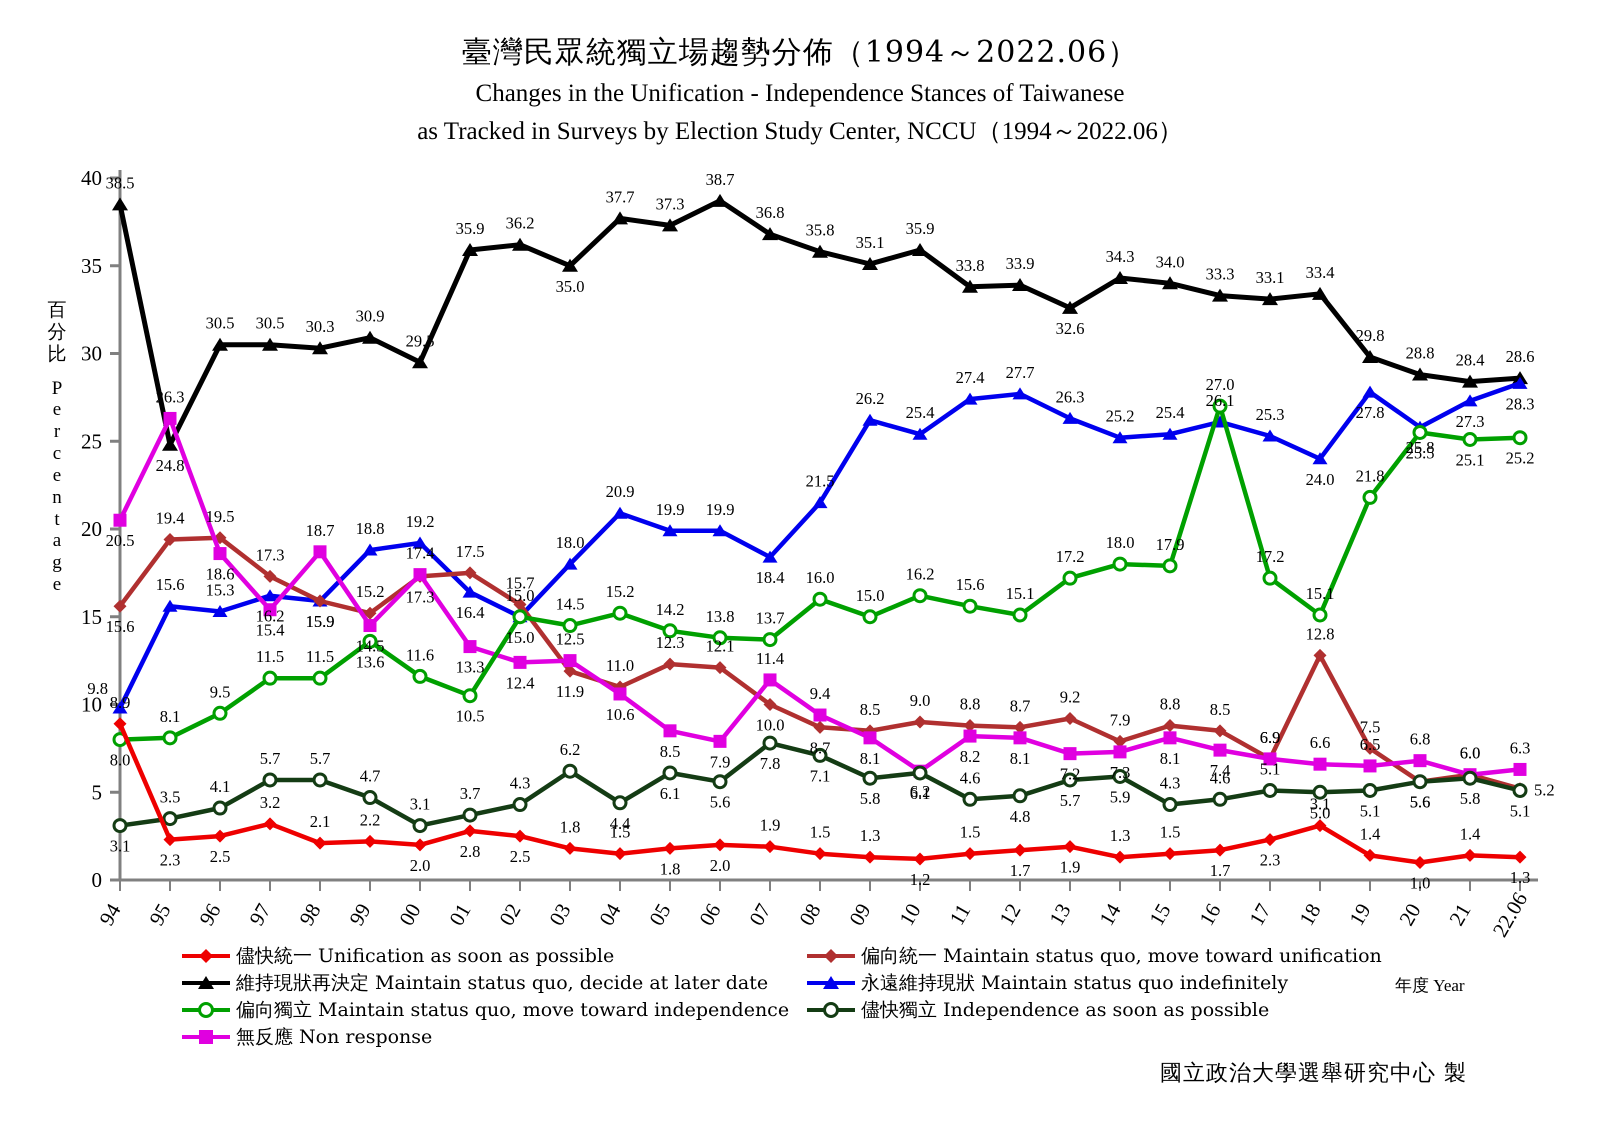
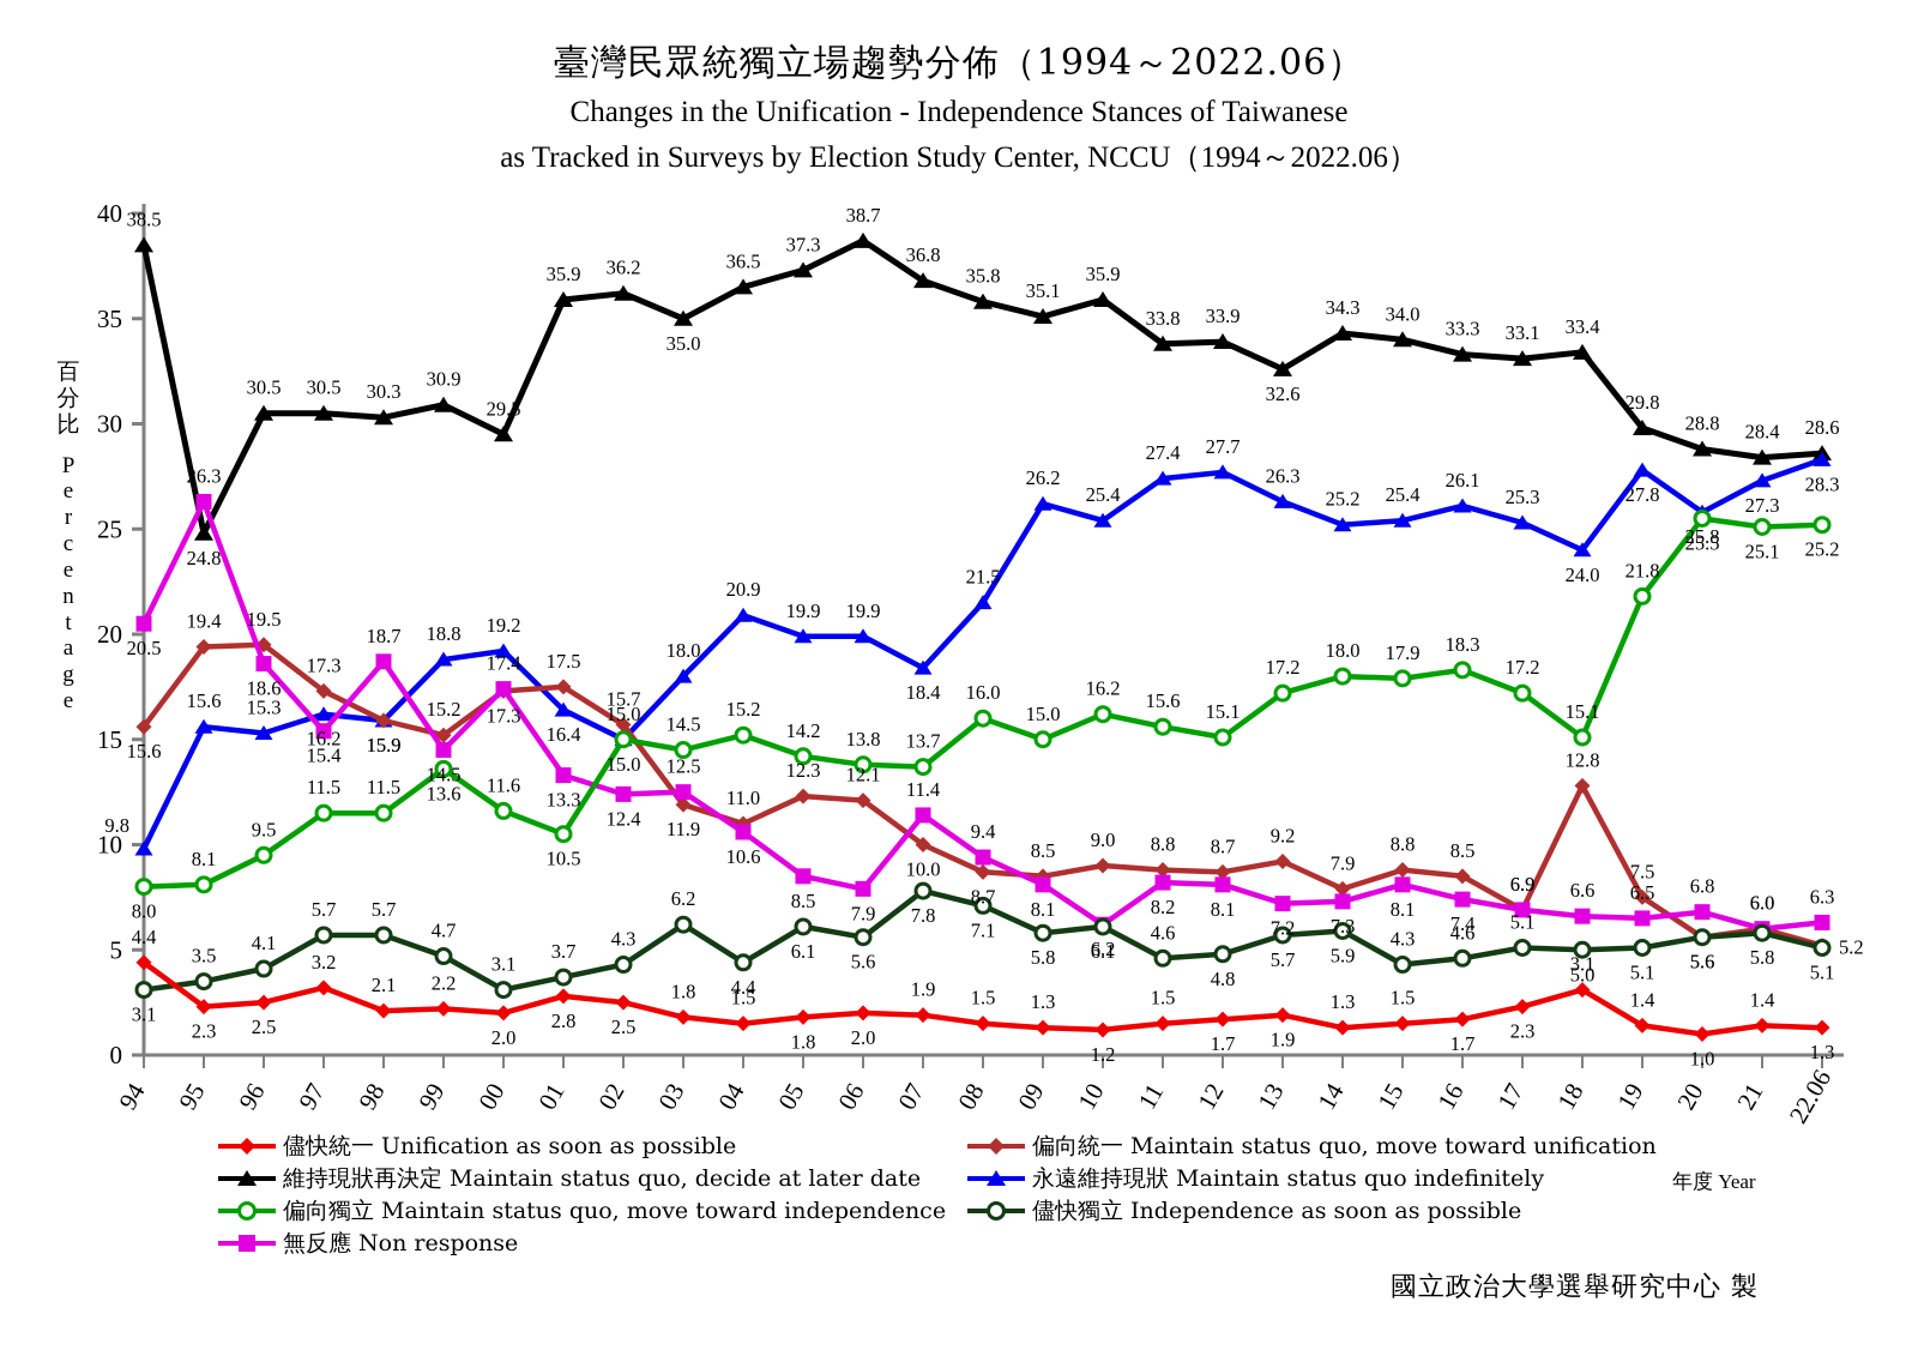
儘快統一 Unification as soon as possible/94: 8.9 -> 4.4
維持現狀再決定 Maintain status quo, decide at later date/04: 37.7 -> 36.5
偏向獨立 Maintain status quo, move toward independence/16: 27.0 -> 18.3
